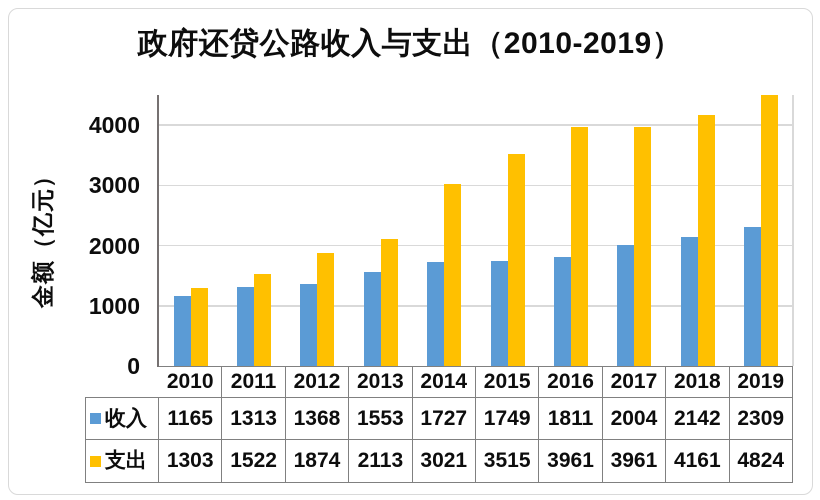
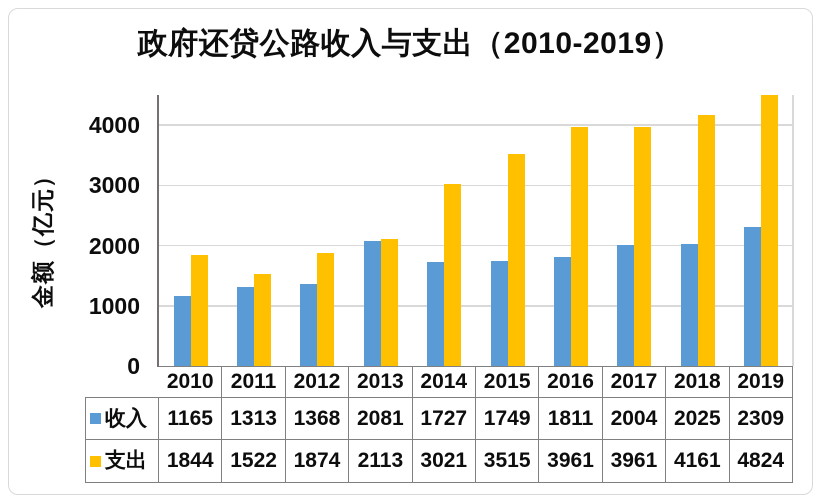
支出/2010: 1303 -> 1844
收入/2013: 1553 -> 2081
收入/2018: 2142 -> 2025
